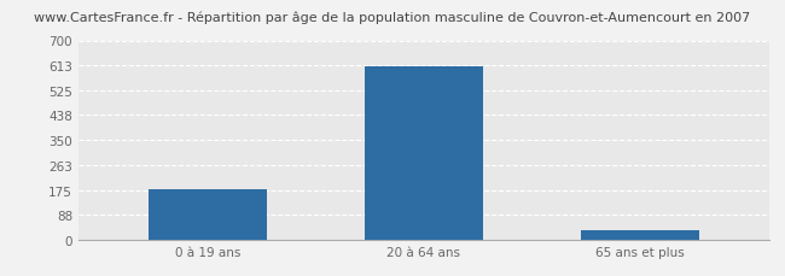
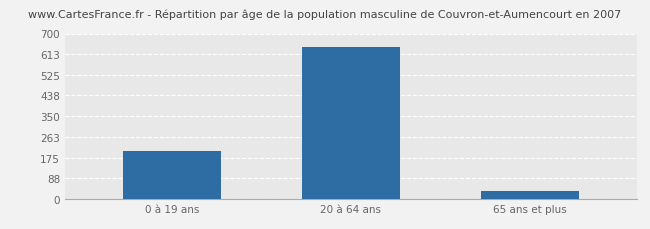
0 à 19 ans: 180 -> 205
20 à 64 ans: 610 -> 645
